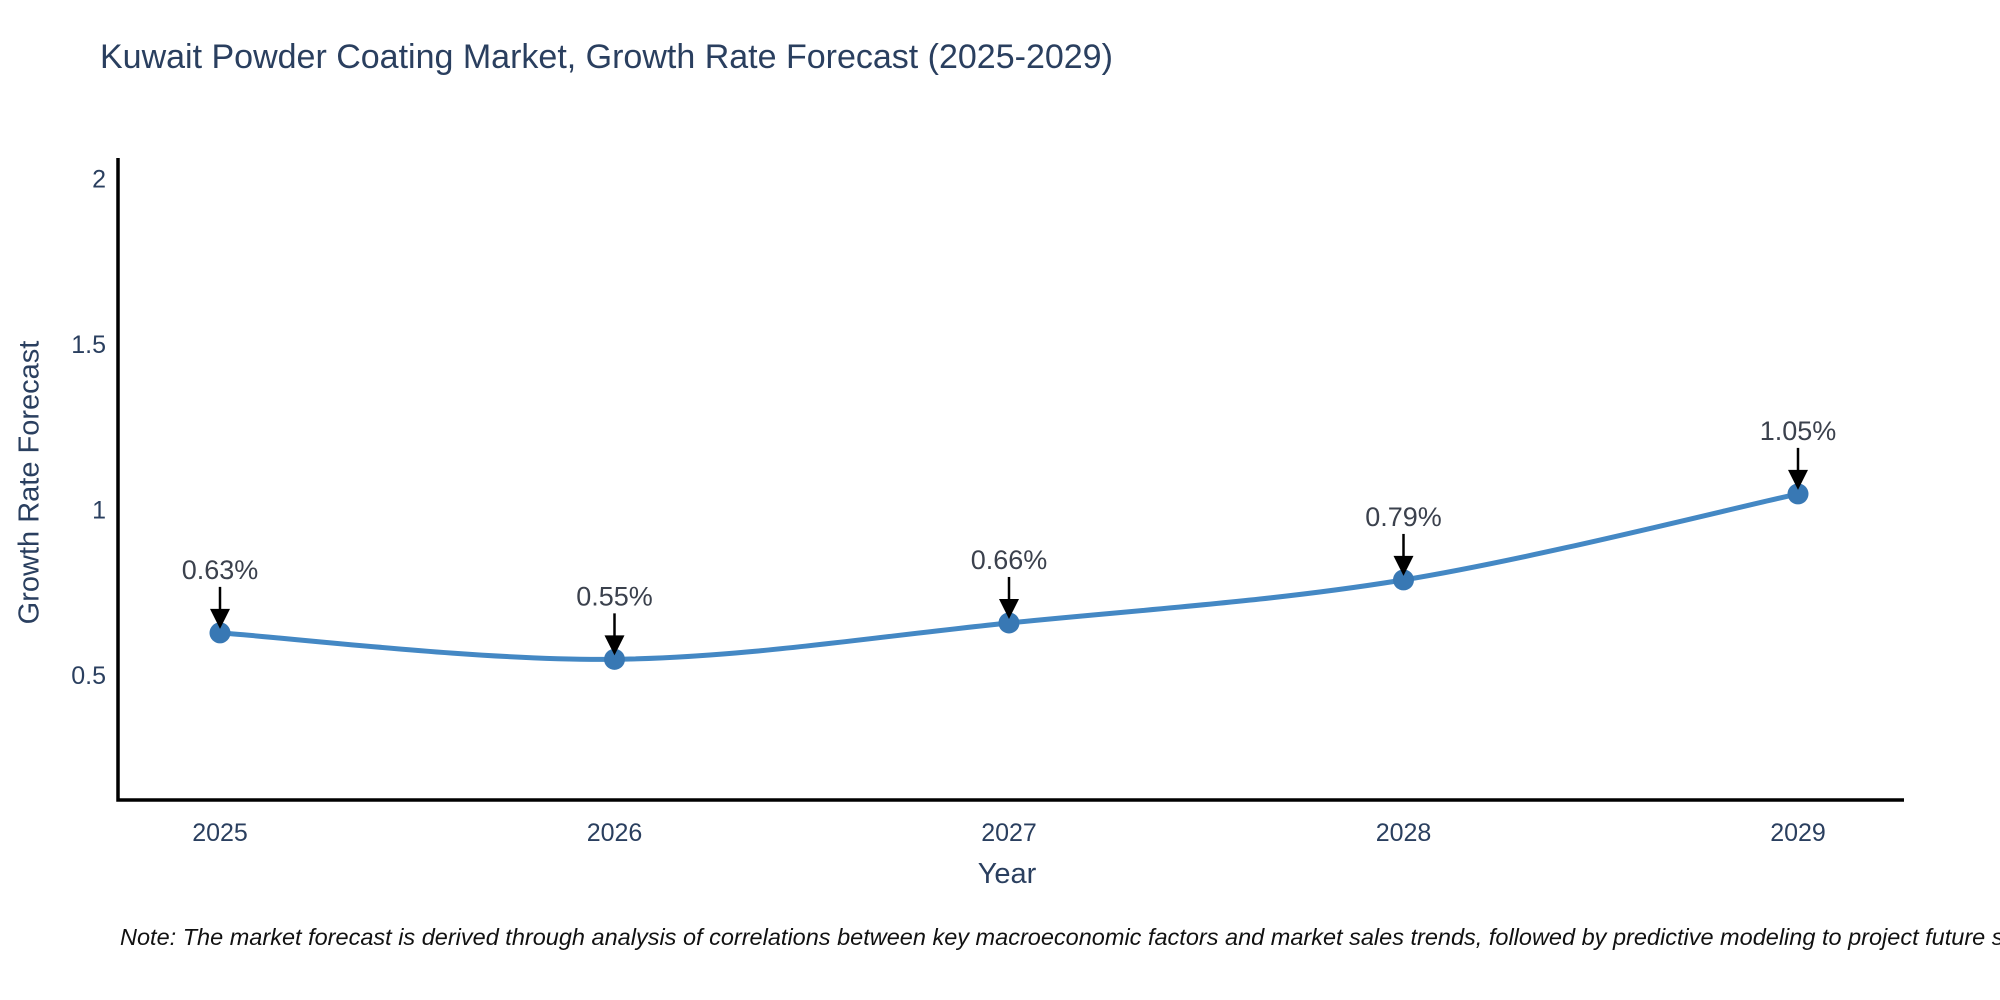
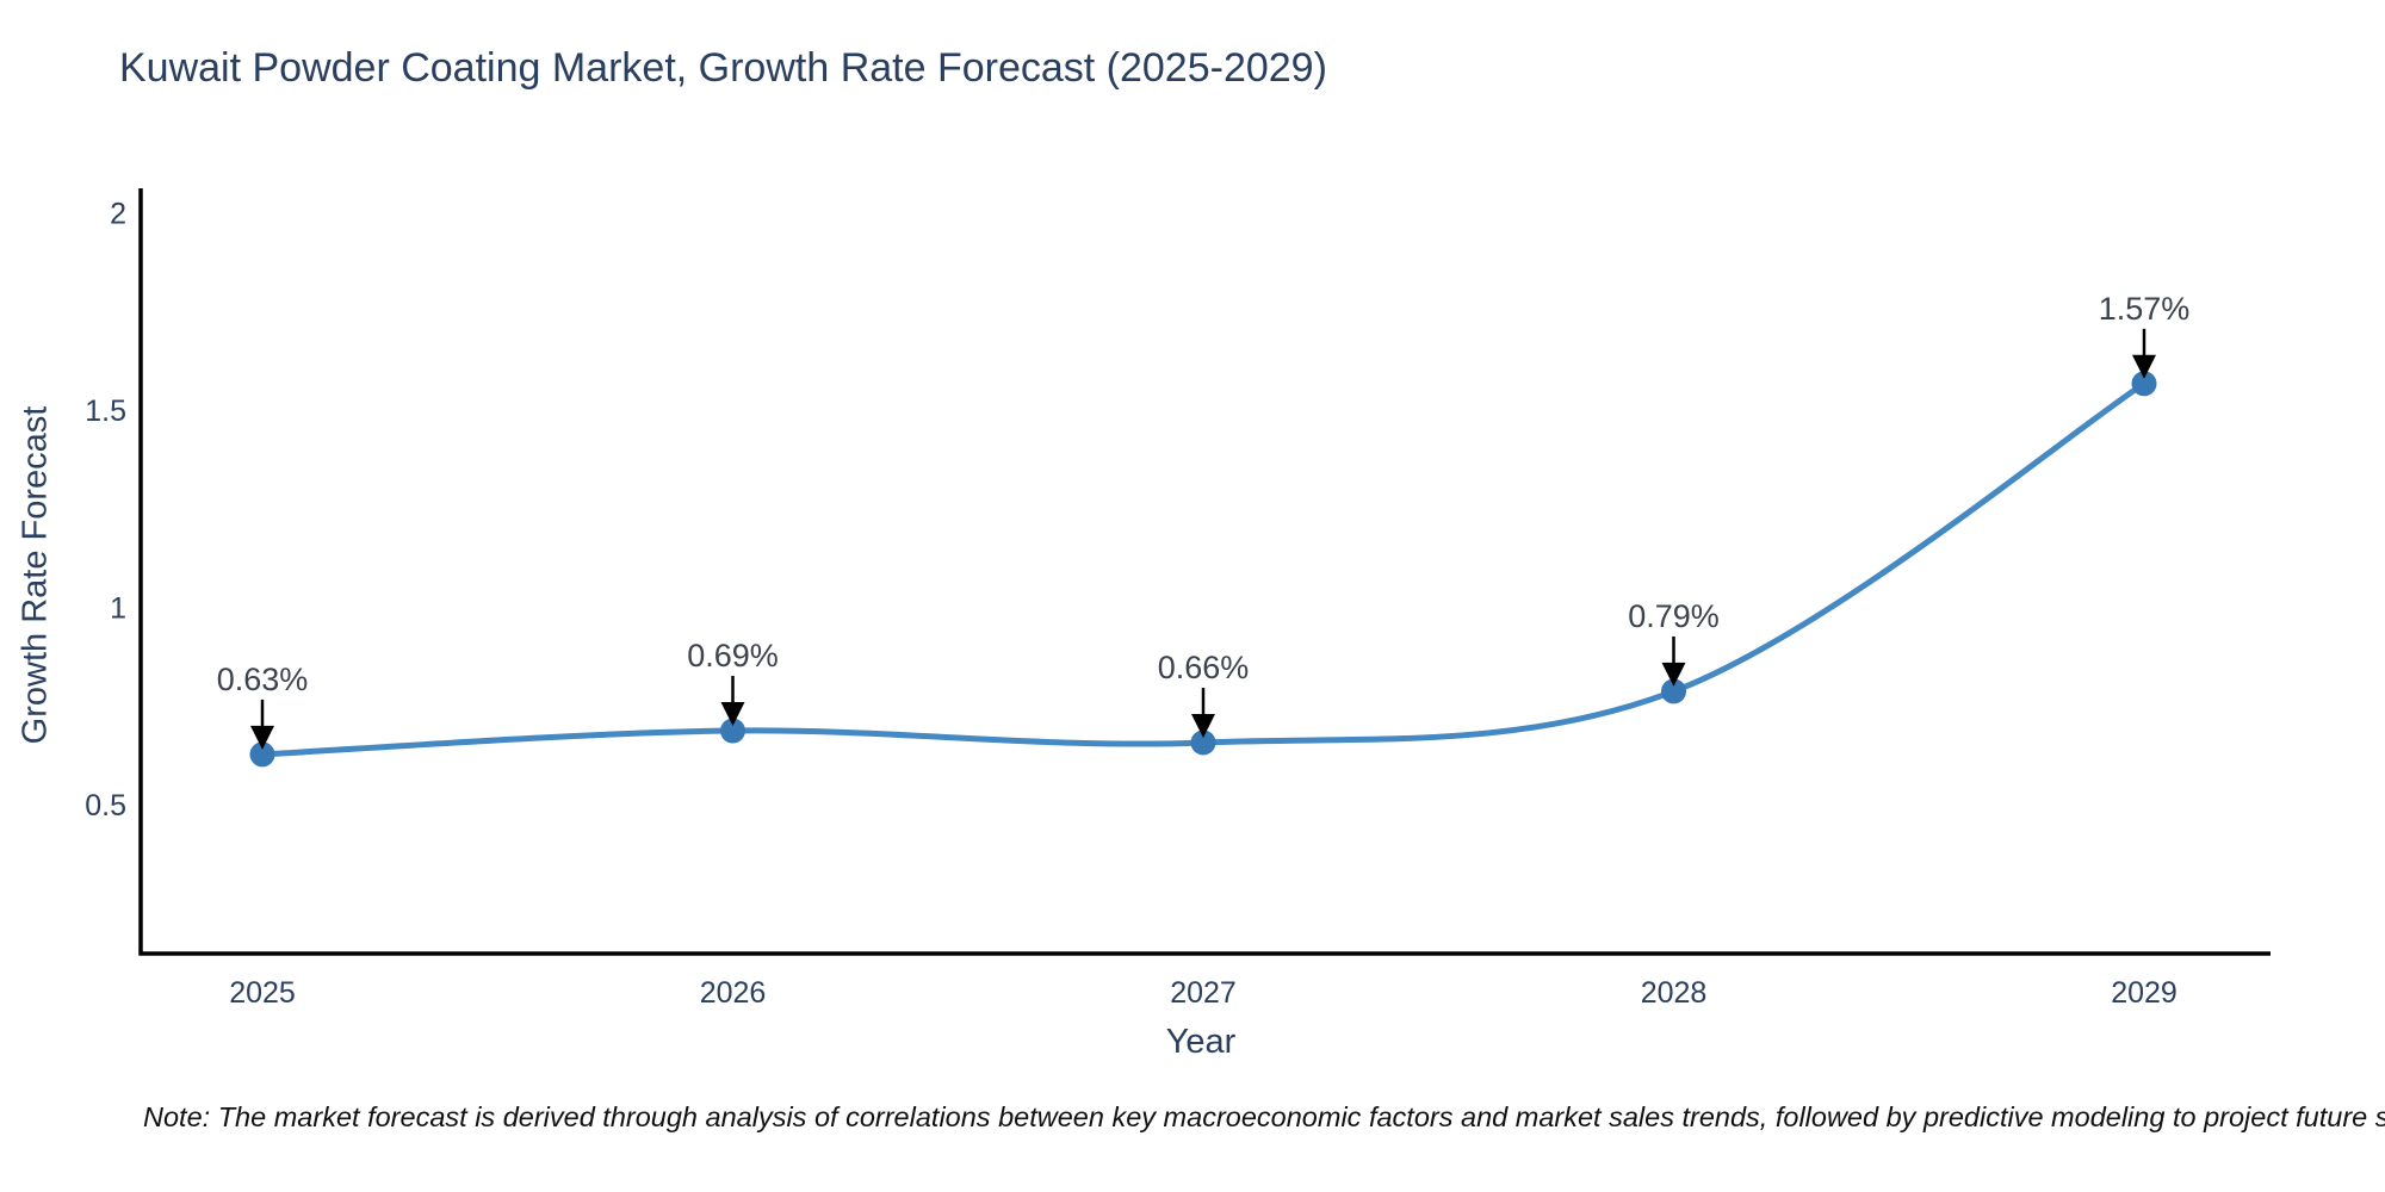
2026: 0.55% -> 0.69%
2029: 1.05% -> 1.57%
